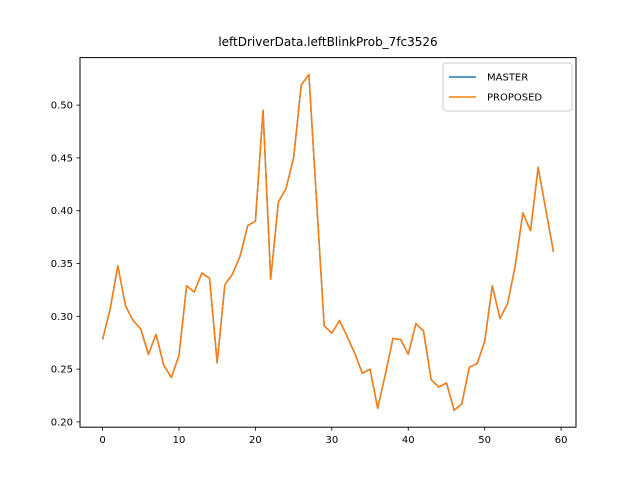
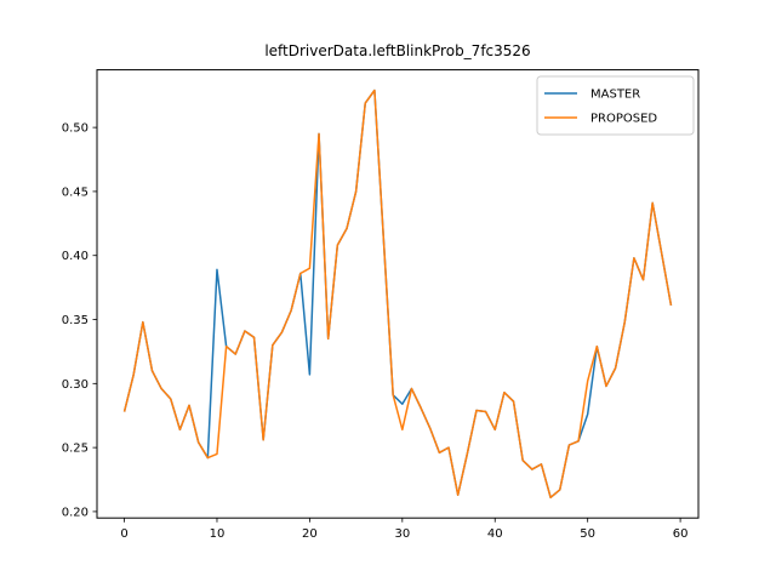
MASTER/10: 0.263 -> 0.389
PROPOSED/10: 0.263 -> 0.245
MASTER/20: 0.390 -> 0.307
PROPOSED/30: 0.284 -> 0.264
PROPOSED/50: 0.276 -> 0.302
